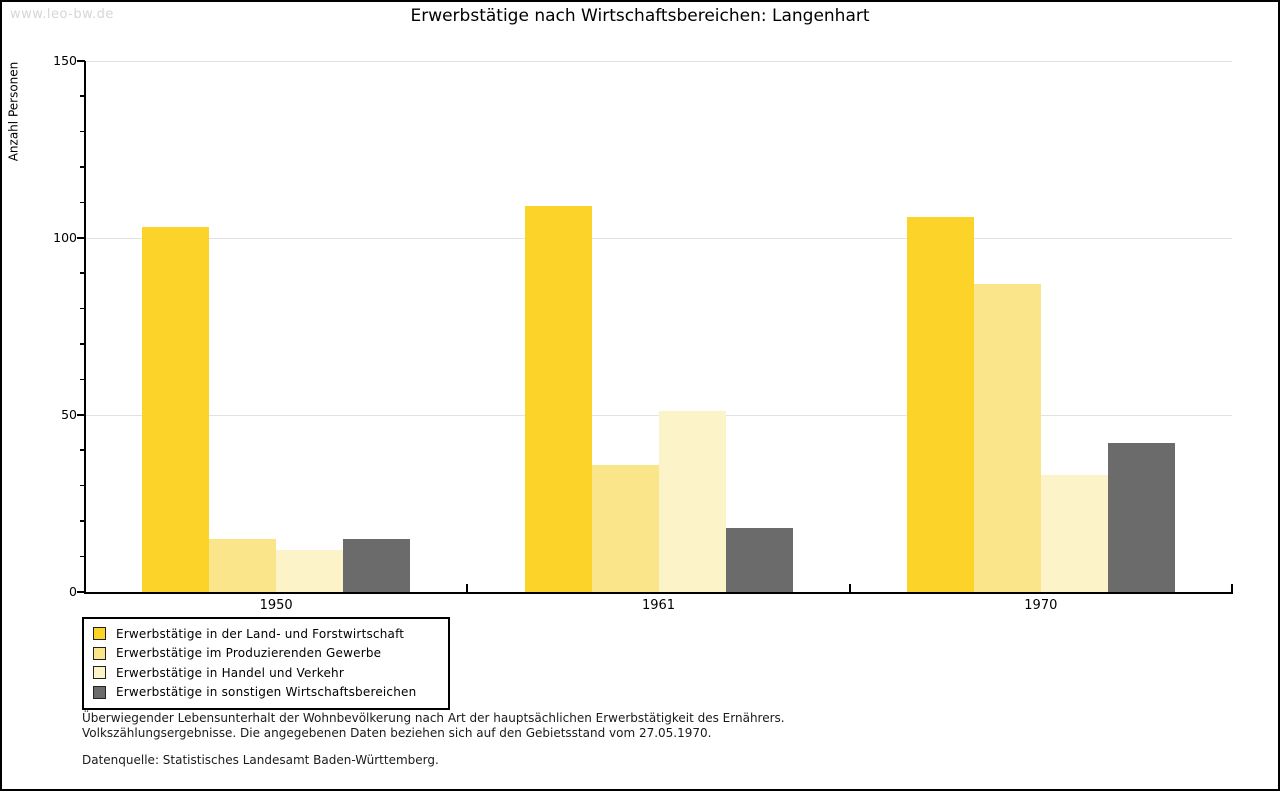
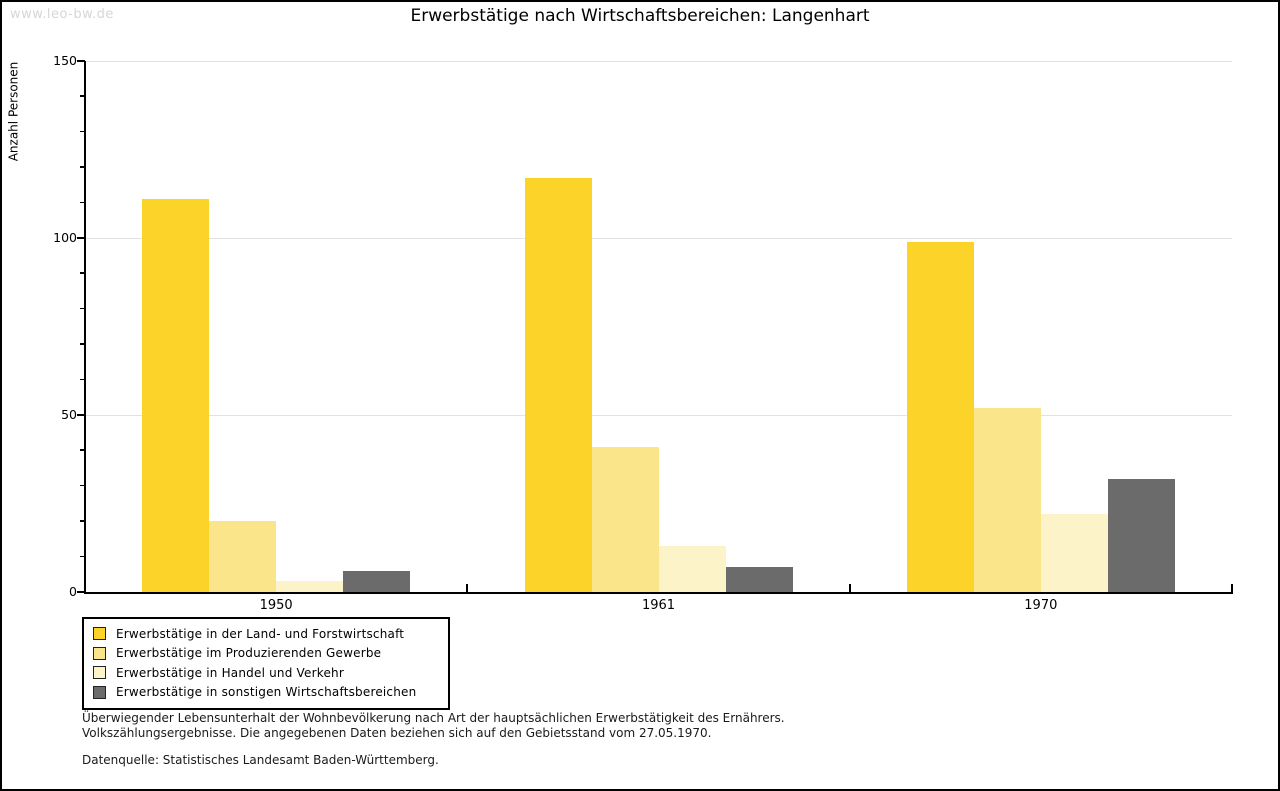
Erwerbstätige in der Land- und Forstwirtschaft/1950: 103 -> 111
Erwerbstätige im Produzierenden Gewerbe/1950: 15 -> 20
Erwerbstätige in Handel und Verkehr/1950: 12 -> 3
Erwerbstätige in sonstigen Wirtschaftsbereichen/1950: 15 -> 6
Erwerbstätige in der Land- und Forstwirtschaft/1961: 109 -> 117
Erwerbstätige im Produzierenden Gewerbe/1961: 36 -> 41
Erwerbstätige in Handel und Verkehr/1961: 51 -> 13
Erwerbstätige in sonstigen Wirtschaftsbereichen/1961: 18 -> 7
Erwerbstätige in der Land- und Forstwirtschaft/1970: 106 -> 99
Erwerbstätige im Produzierenden Gewerbe/1970: 87 -> 52
Erwerbstätige in Handel und Verkehr/1970: 33 -> 22
Erwerbstätige in sonstigen Wirtschaftsbereichen/1970: 42 -> 32
